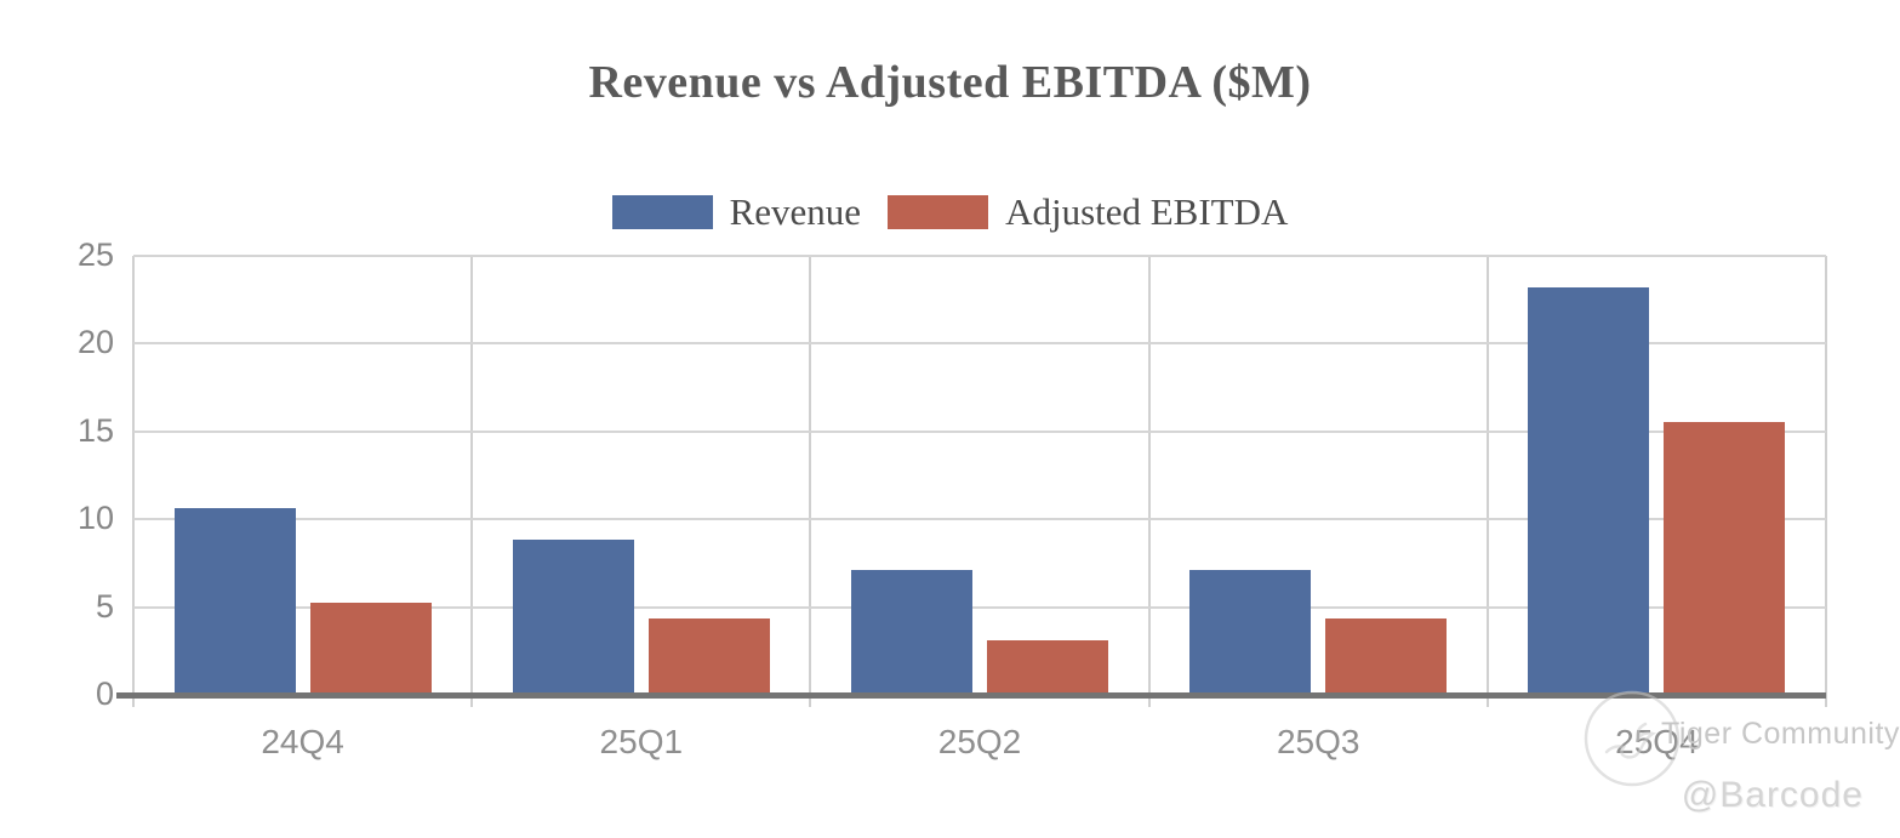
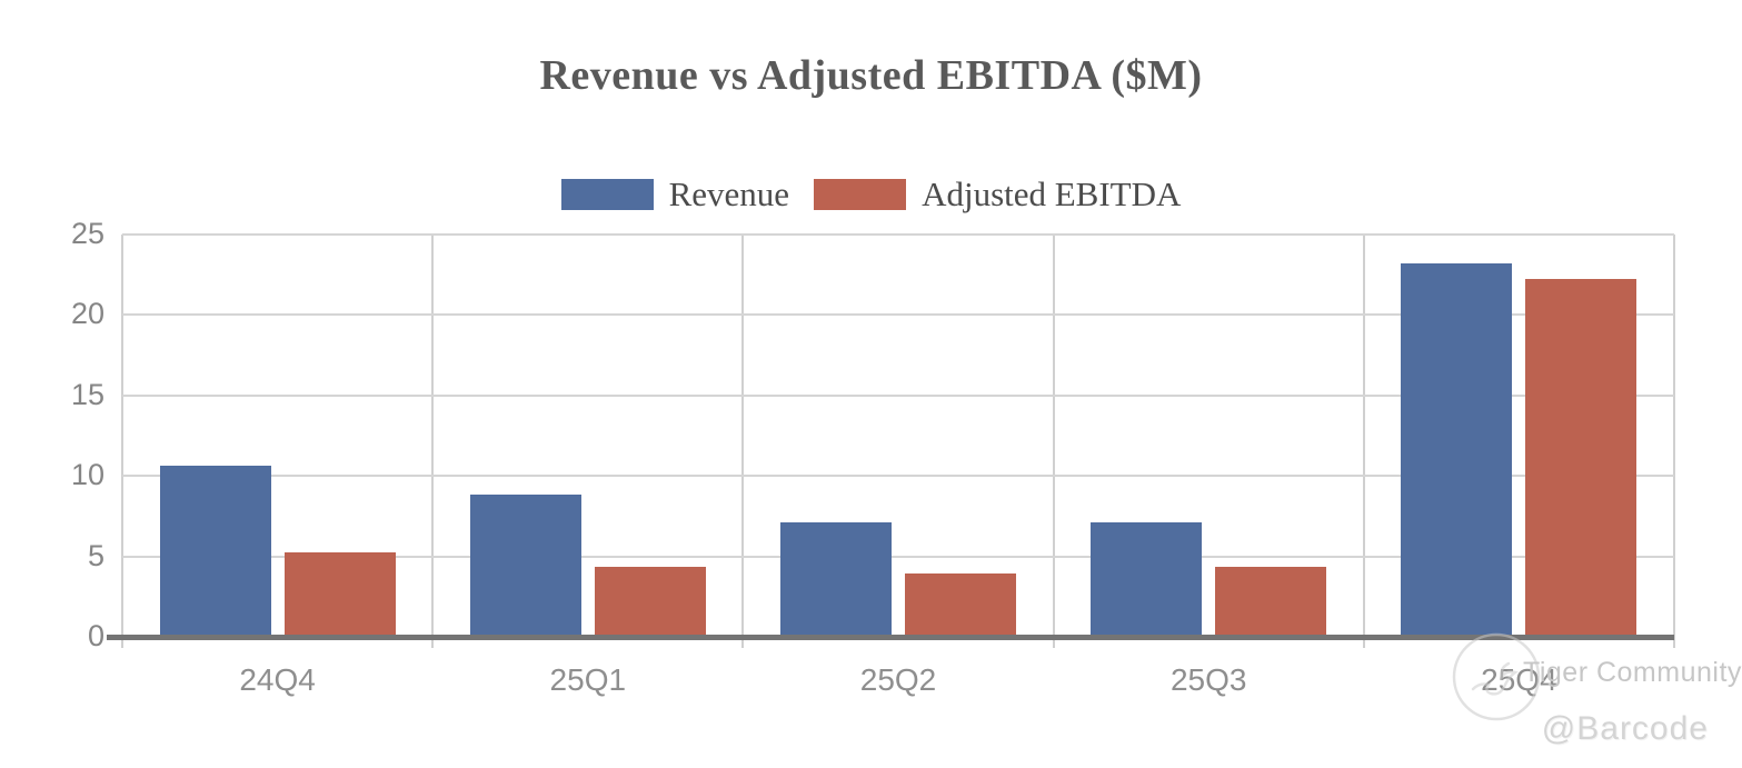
Adjusted EBITDA/25Q2: 3.0 -> 3.8
Adjusted EBITDA/25Q4: 15.4 -> 22.1
